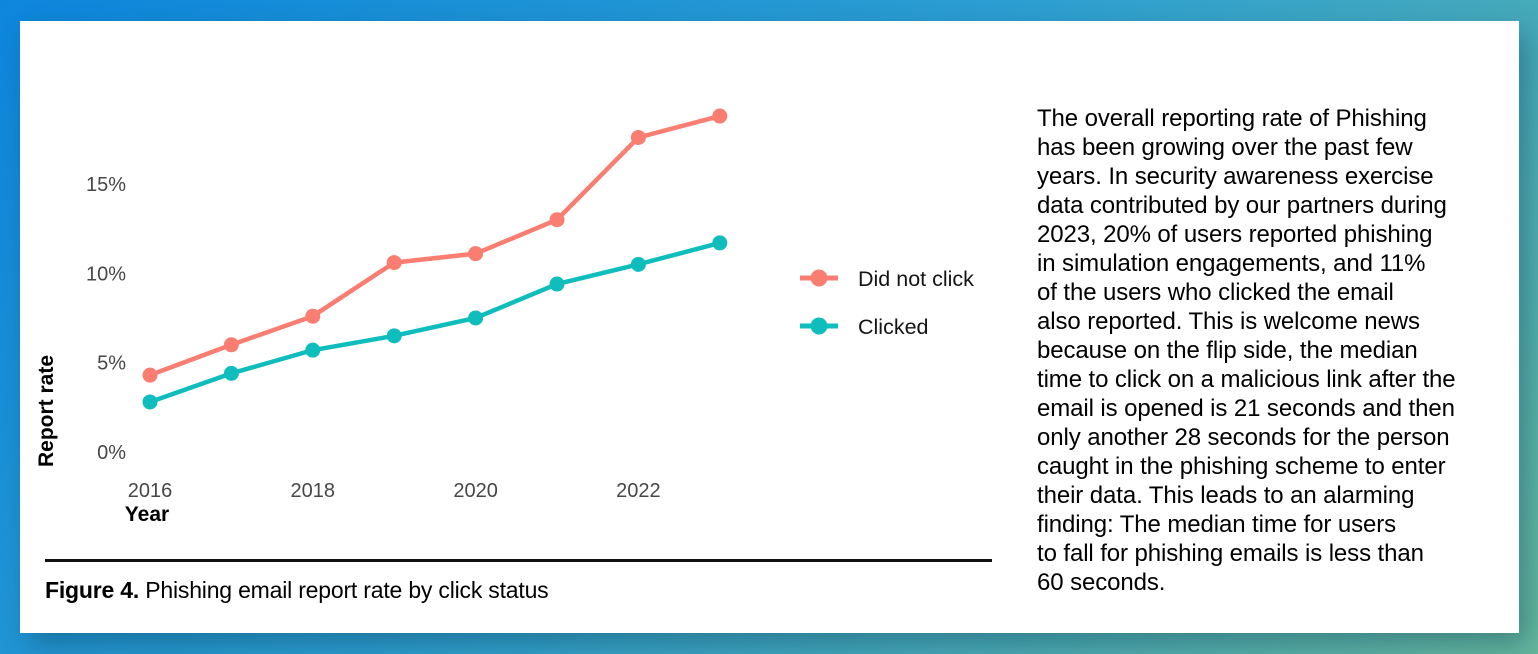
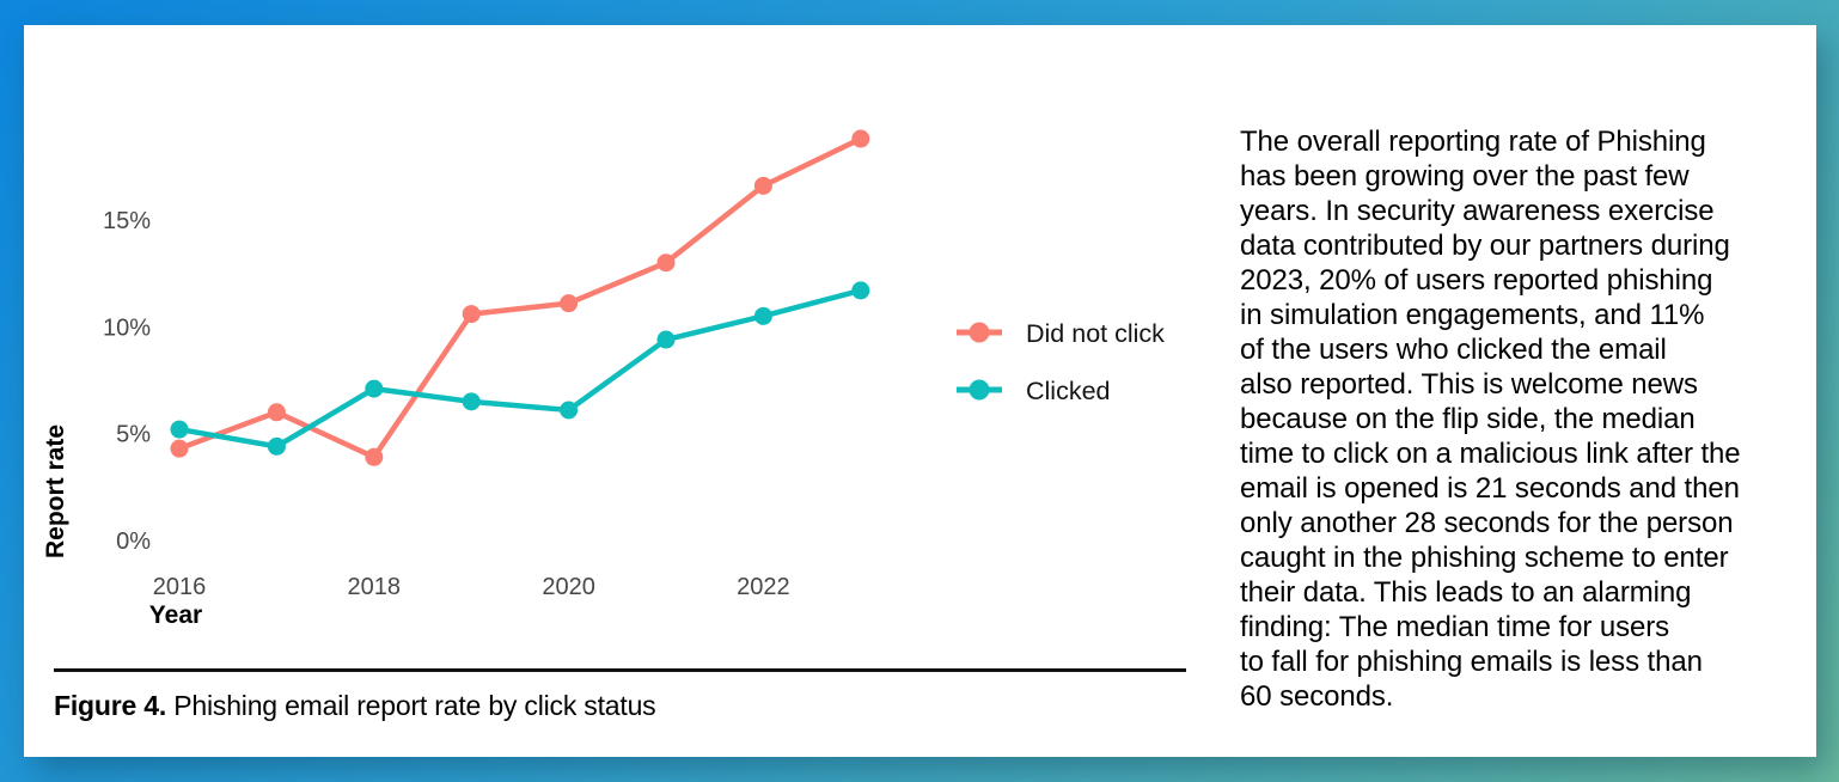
Clicked/2016: 2.8% -> 5.2%
Did not click/2018: 7.6% -> 3.9%
Clicked/2018: 5.7% -> 7.1%
Clicked/2020: 7.5% -> 6.1%
Did not click/2022: 17.6% -> 16.6%
